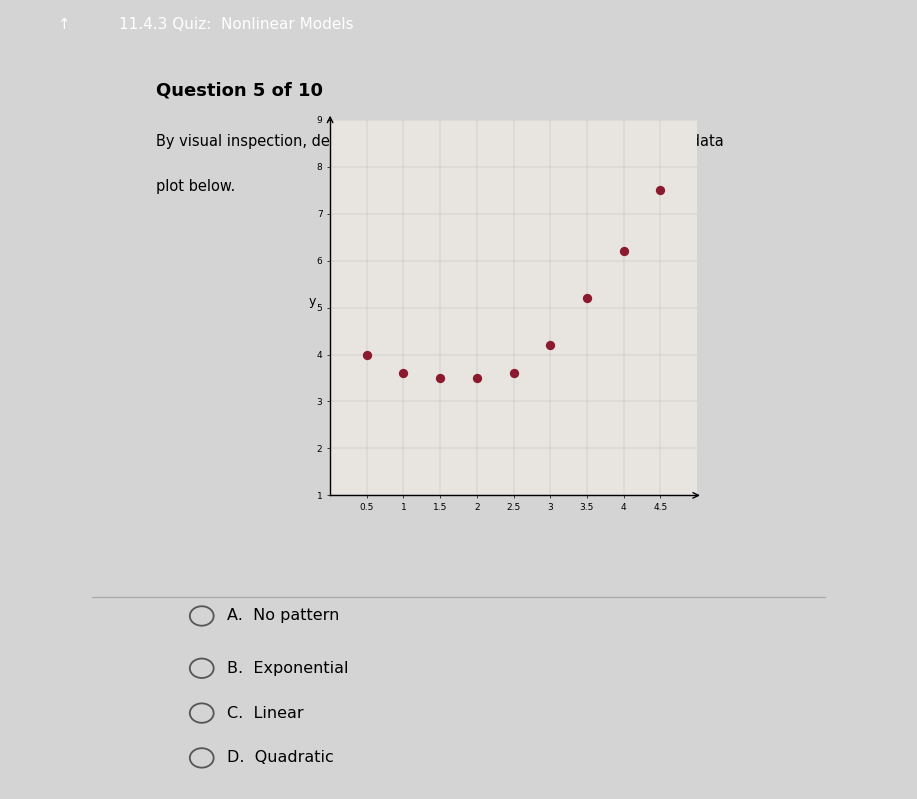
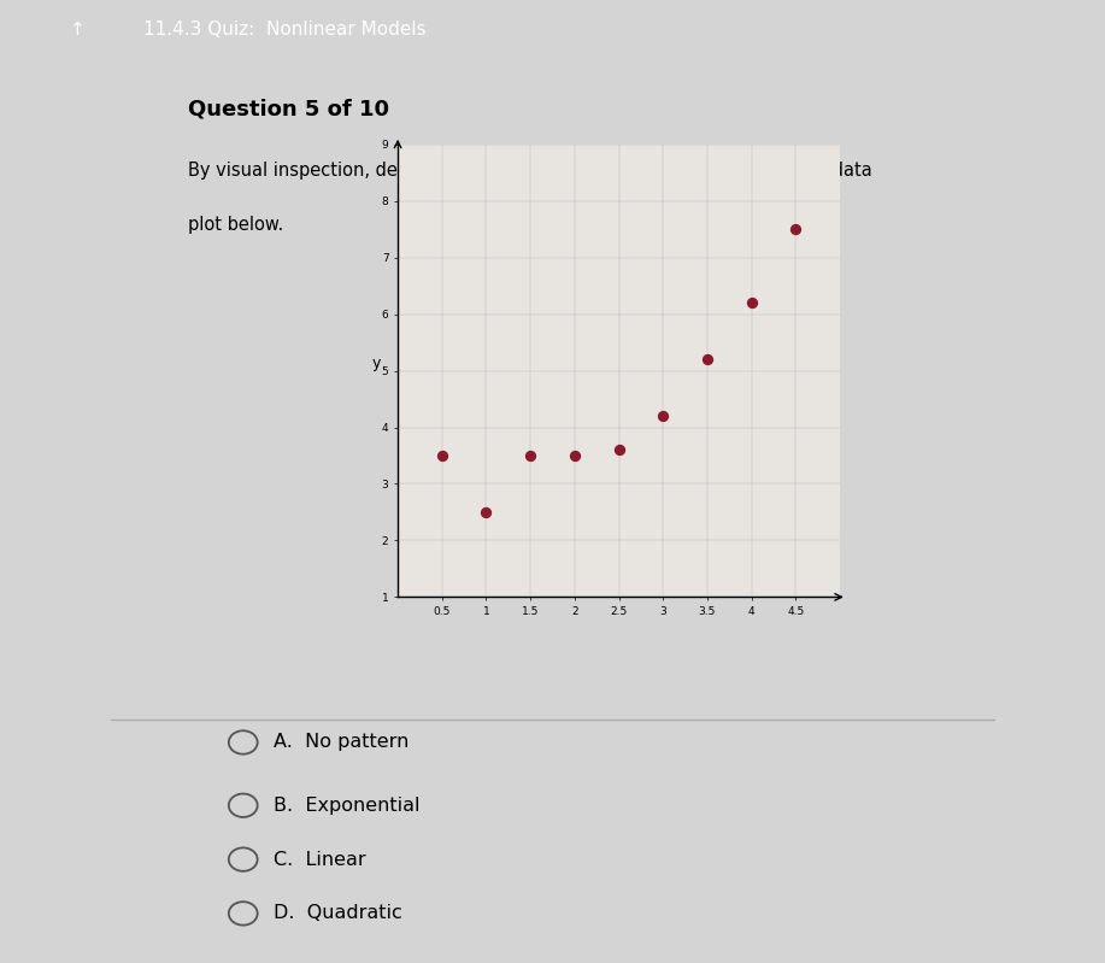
0.5: 4.0 -> 3.5
1: 3.6 -> 2.5
